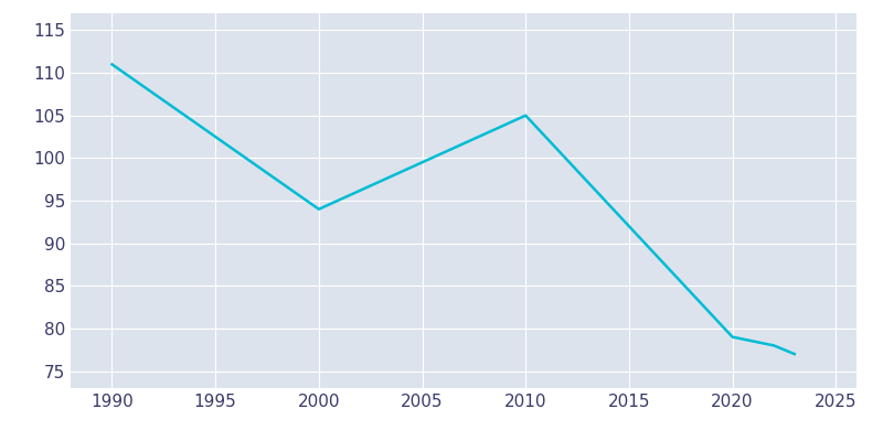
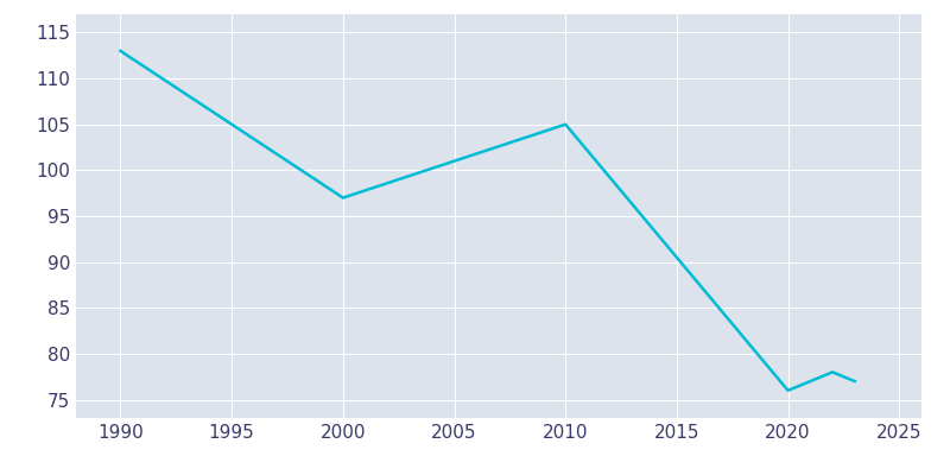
1990: 111 -> 113
2000: 94 -> 97
2020: 79 -> 76
